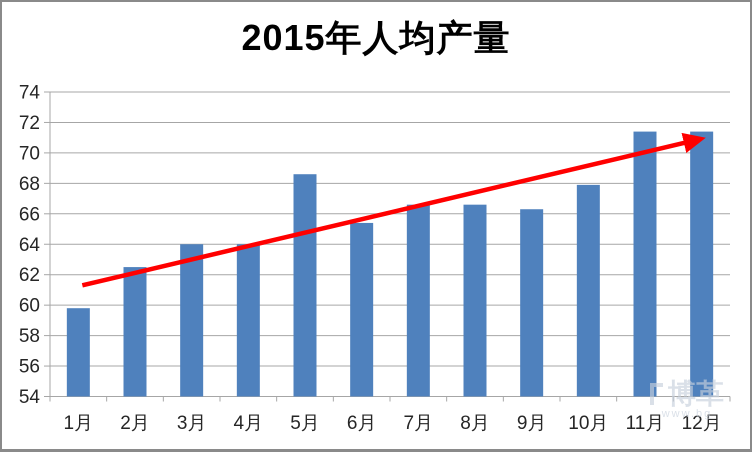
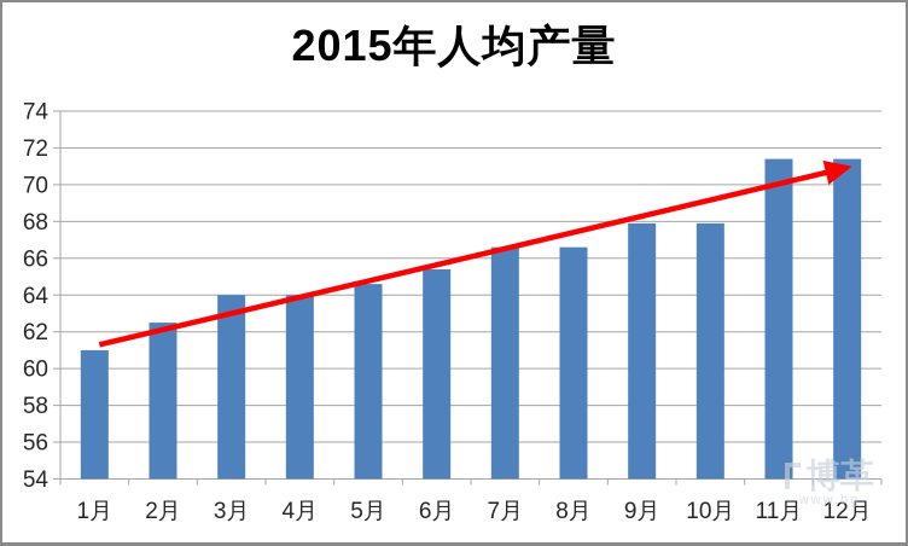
1月: 59.8 -> 61.0
5月: 68.6 -> 64.6
9月: 66.3 -> 67.9
